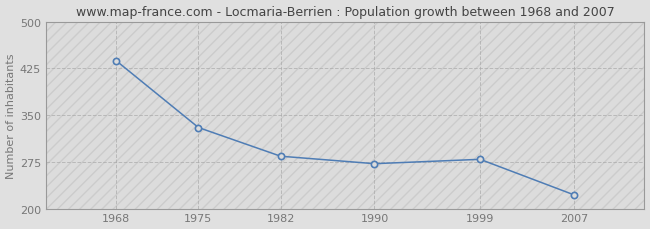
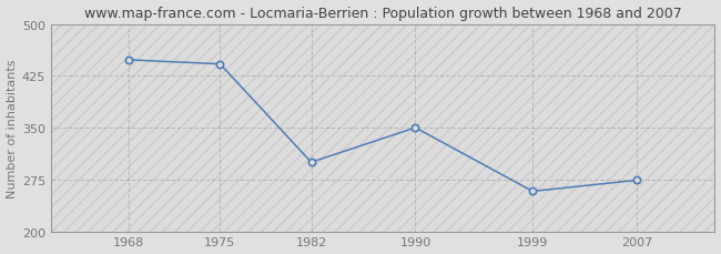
1968: 437 -> 448
1975: 330 -> 442
1982: 284 -> 300
1990: 272 -> 350
1999: 279 -> 258
2007: 222 -> 274
